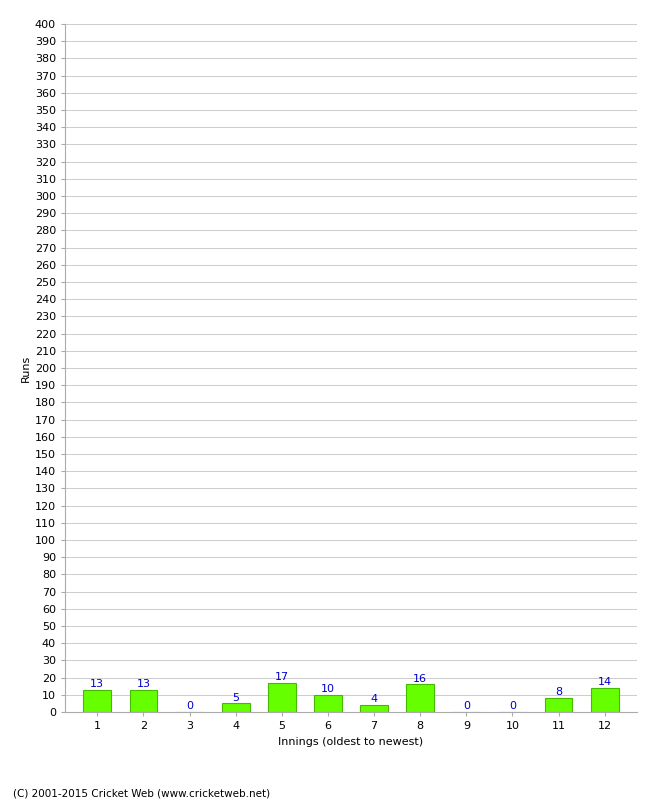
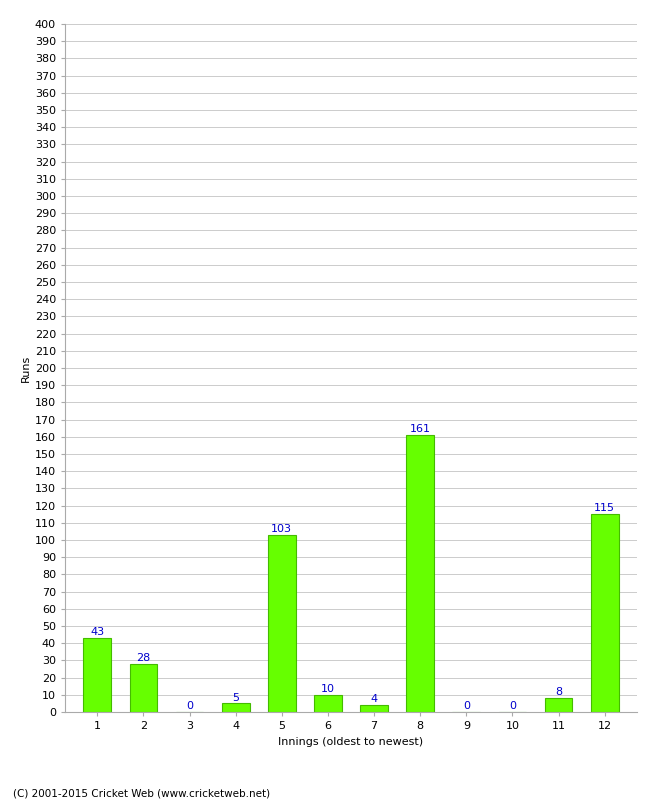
1: 13 -> 43
2: 13 -> 28
5: 17 -> 103
8: 16 -> 161
12: 14 -> 115
